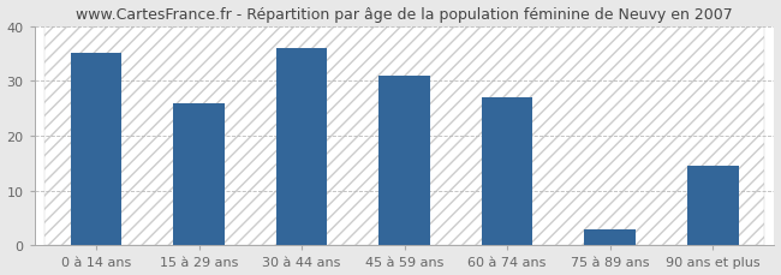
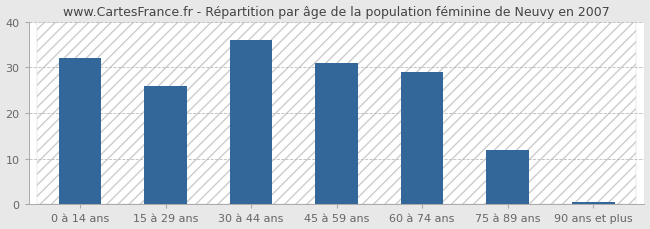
0 à 14 ans: 35.0 -> 32.0
60 à 74 ans: 27.0 -> 29.0
75 à 89 ans: 3.0 -> 12.0
90 ans et plus: 14.5 -> 0.5
